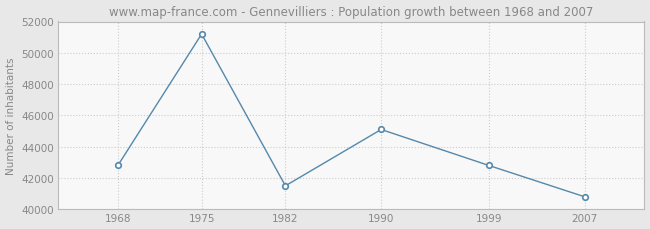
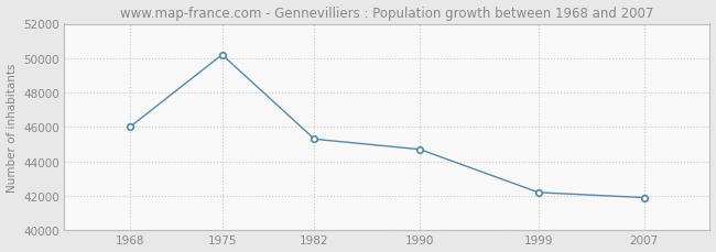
1968: 42800 -> 46000
1975: 51200 -> 50200
1982: 41500 -> 45300
1990: 45100 -> 44700
1999: 42800 -> 42200
2007: 40800 -> 41900
